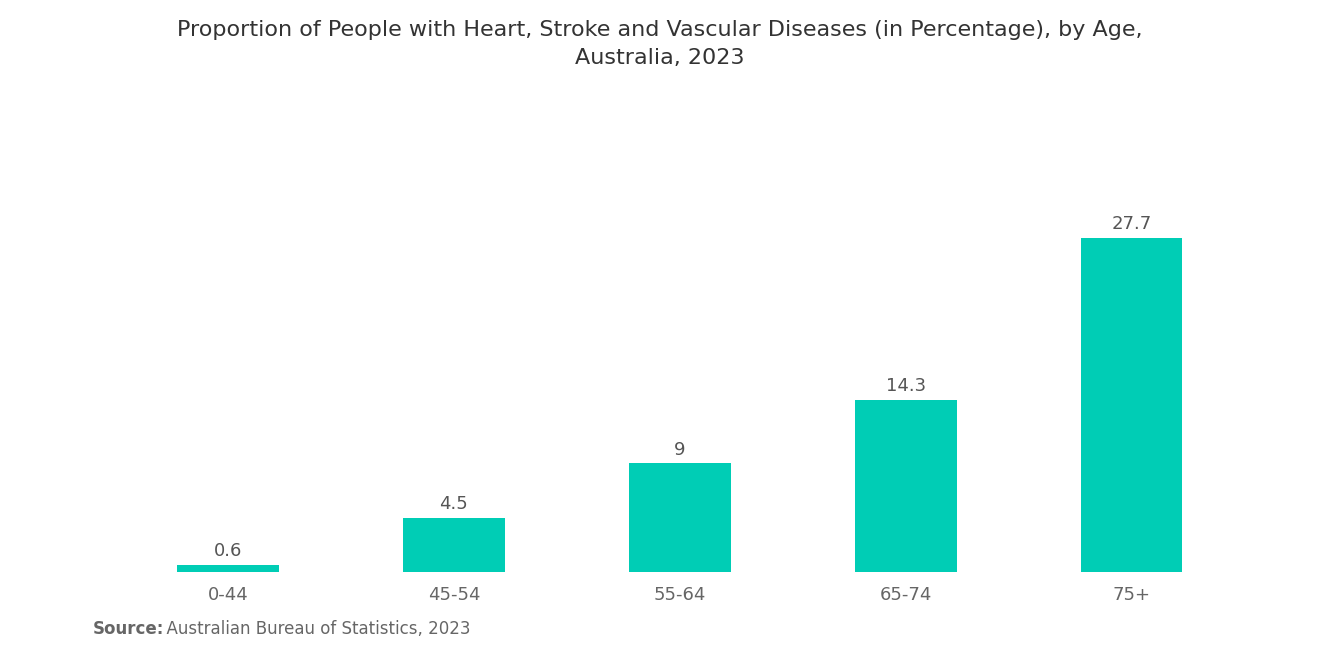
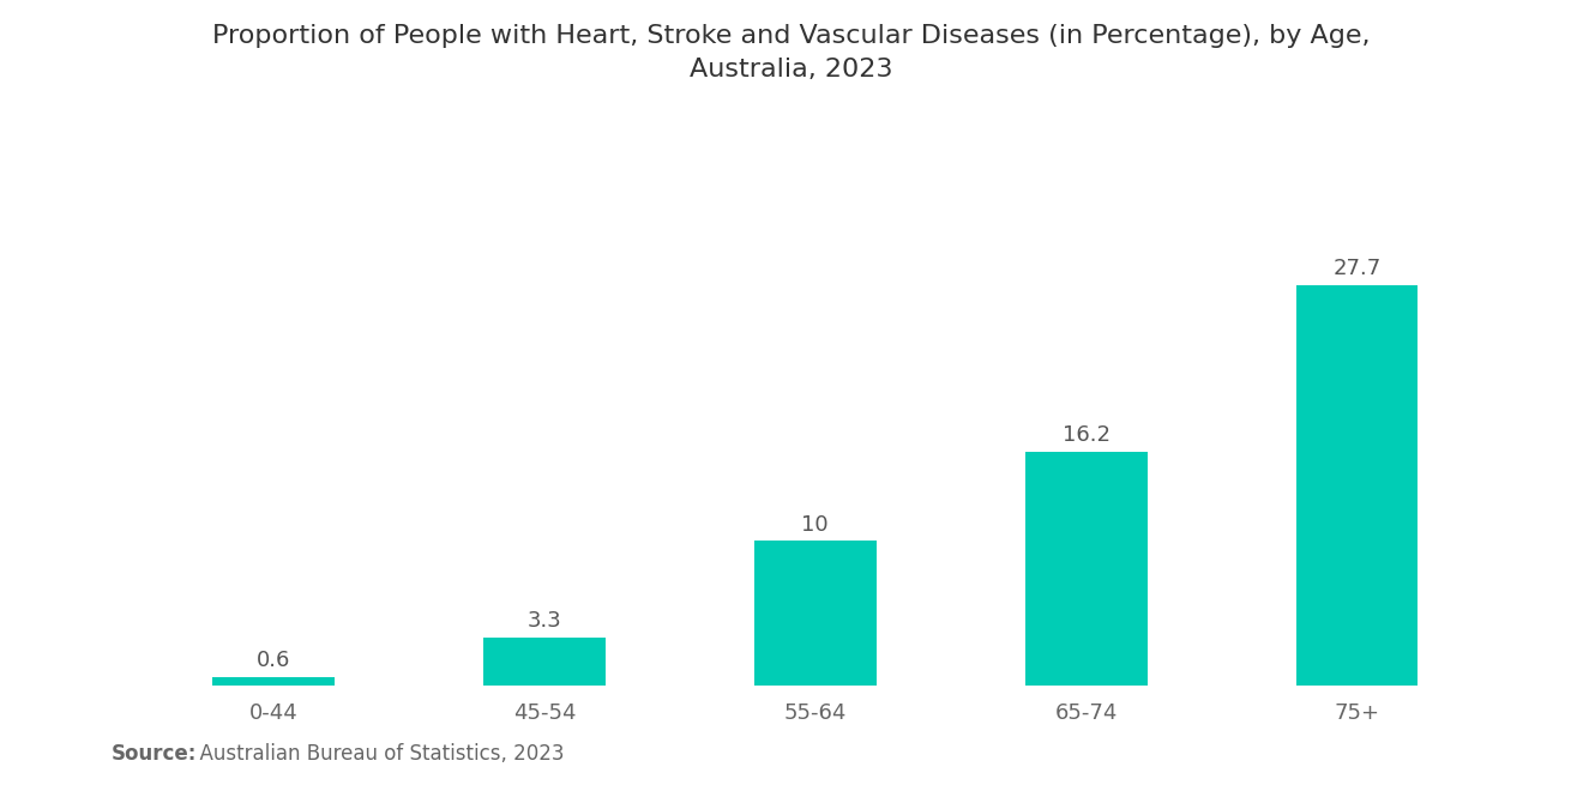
45-54: 4.5 -> 3.3
55-64: 9 -> 10
65-74: 14.3 -> 16.2
